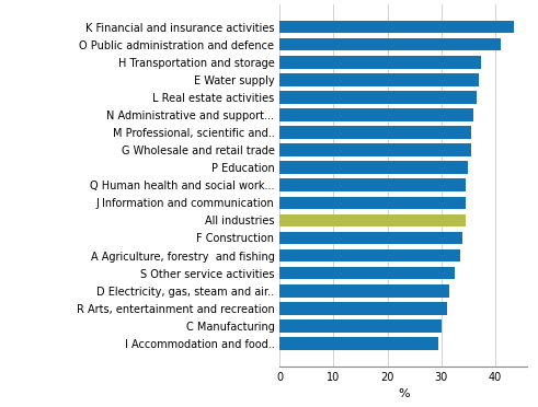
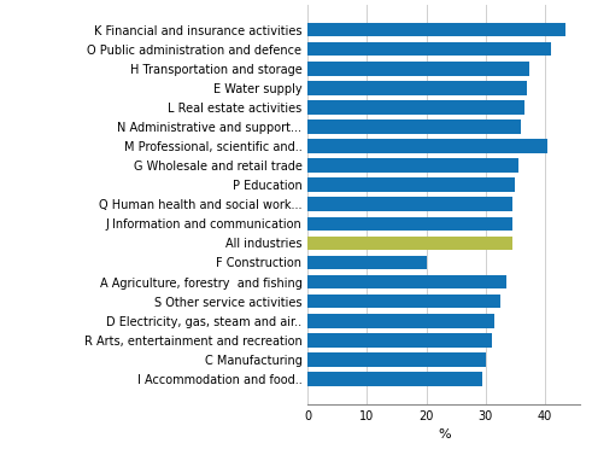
M Professional, scientific and..: 35.5 -> 40.5
F Construction: 34.0 -> 20.0
